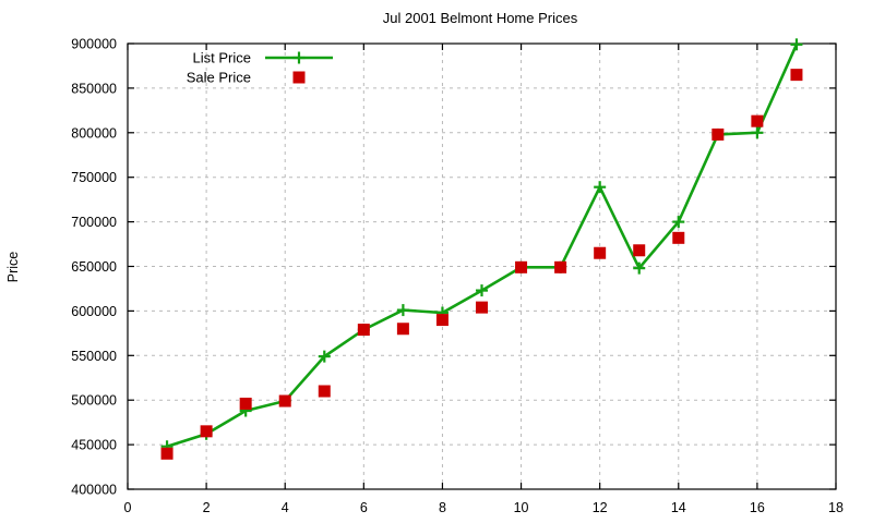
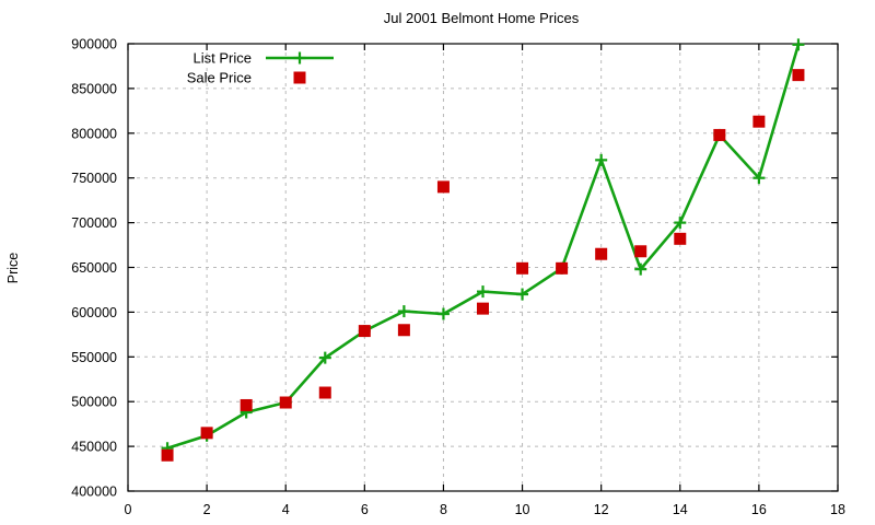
Sale Price/8: 590000 -> 740000
List Price/10: 650000 -> 620000
List Price/12: 740000 -> 770000
List Price/16: 800000 -> 750000
